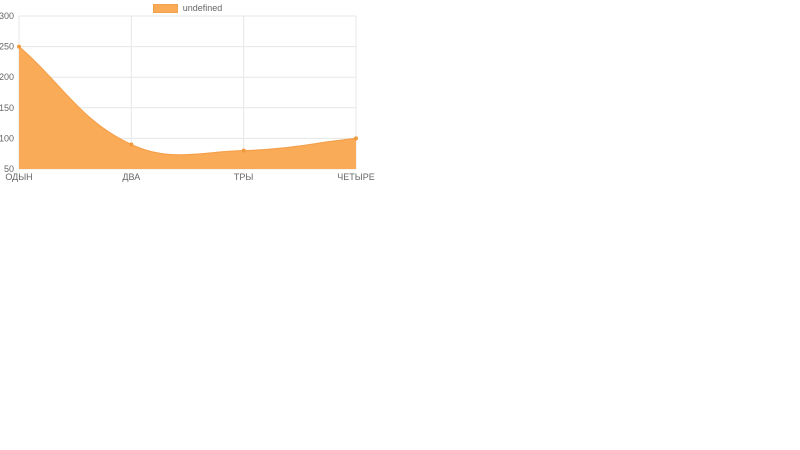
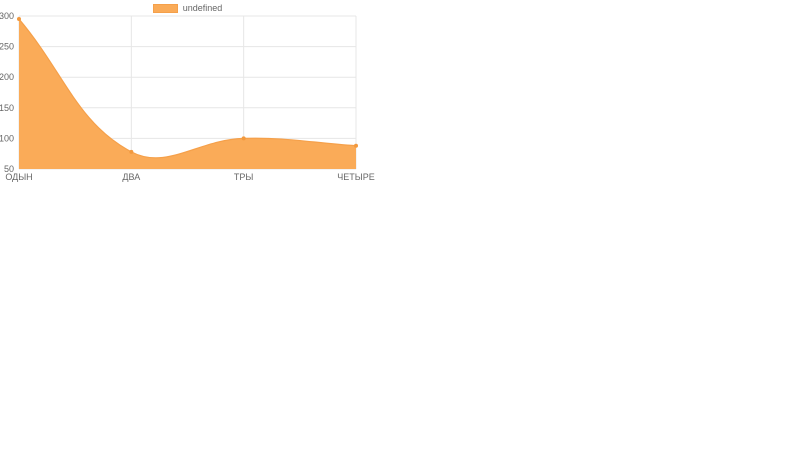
ОДЫН: 250 -> 300
ДВА: 90 -> 80
ТРЫ: 80 -> 100
ЧЕТЫРЕ: 100 -> 90
